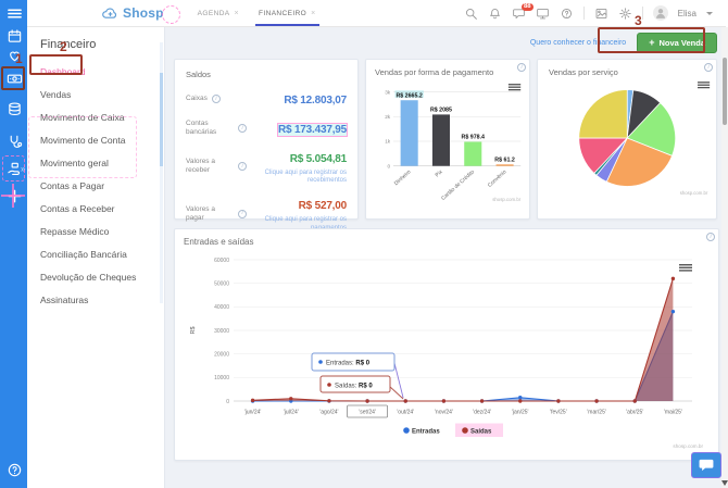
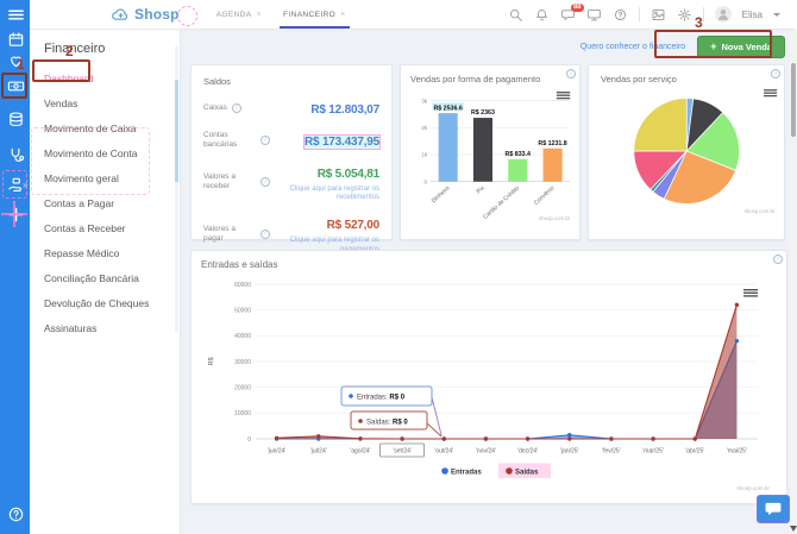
Vendas por forma de pagamento/Dinheiro: 2665.2 -> 2536.6
Vendas por forma de pagamento/Pix: 2085 -> 2363
Vendas por forma de pagamento/Cartão de Crédito: 978.4 -> 833.4
Vendas por forma de pagamento/Convênio: 61.2 -> 1231.8
